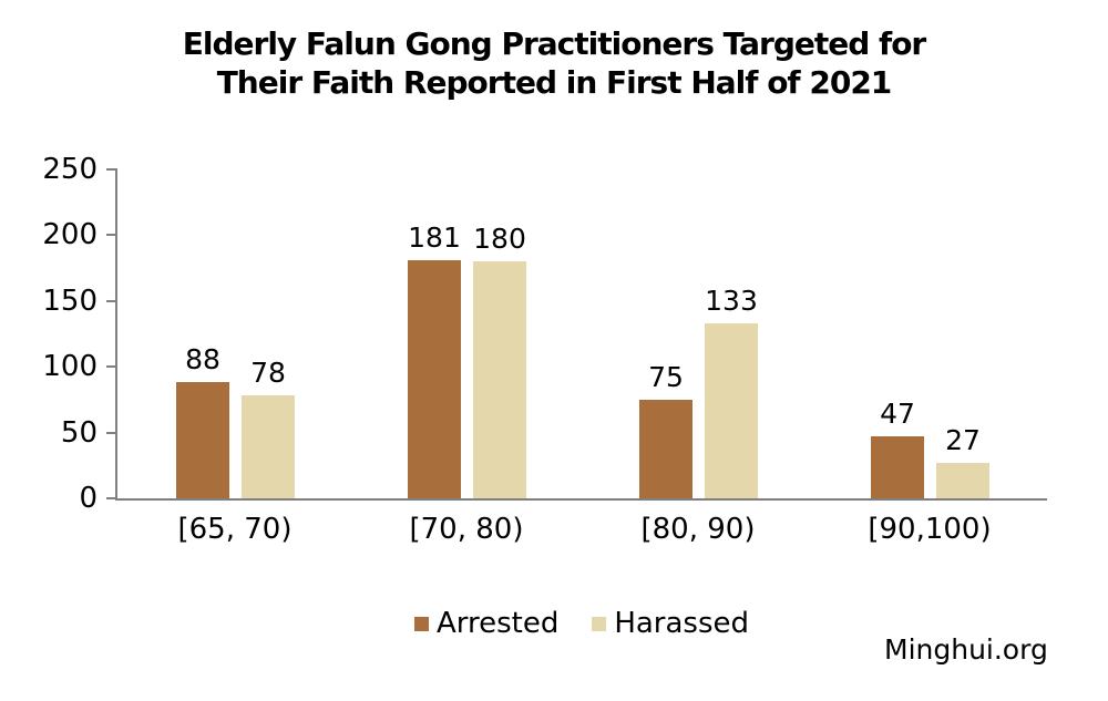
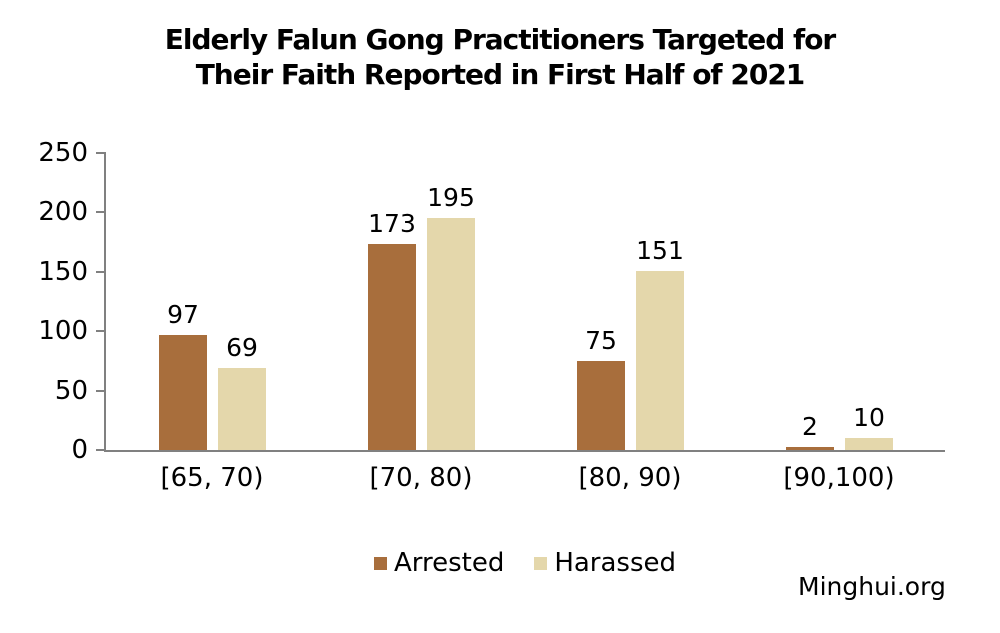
Arrested/[65, 70): 88 -> 97
Harassed/[65, 70): 78 -> 69
Arrested/[70, 80): 181 -> 173
Harassed/[70, 80): 180 -> 195
Harassed/[80, 90): 133 -> 151
Arrested/[90,100): 47 -> 2
Harassed/[90,100): 27 -> 10
